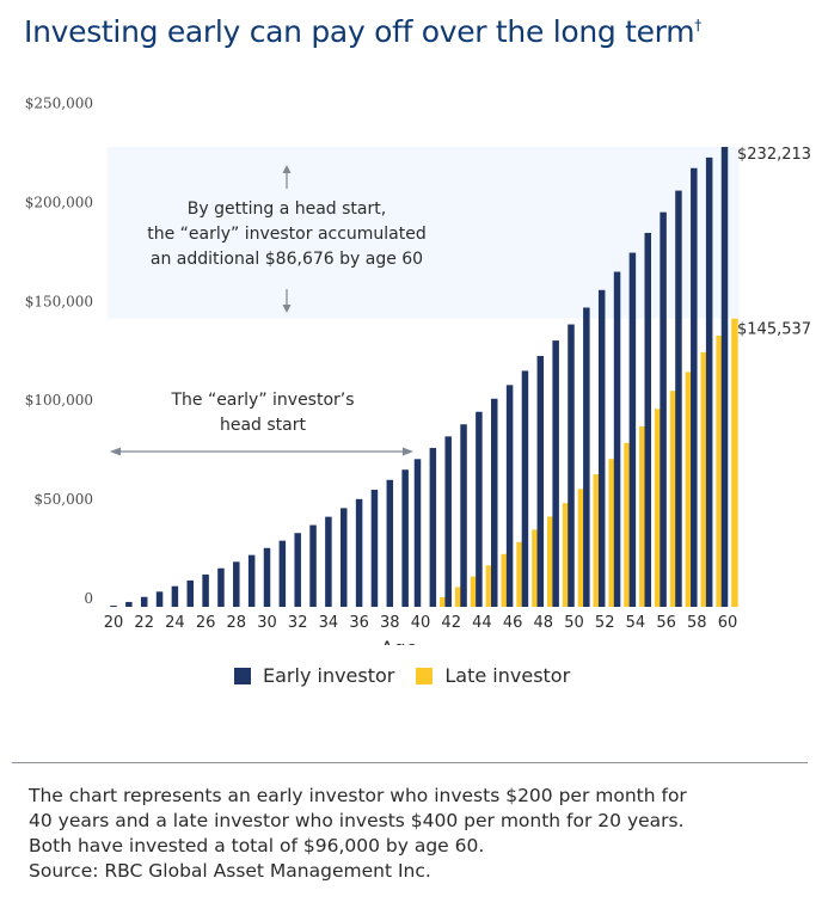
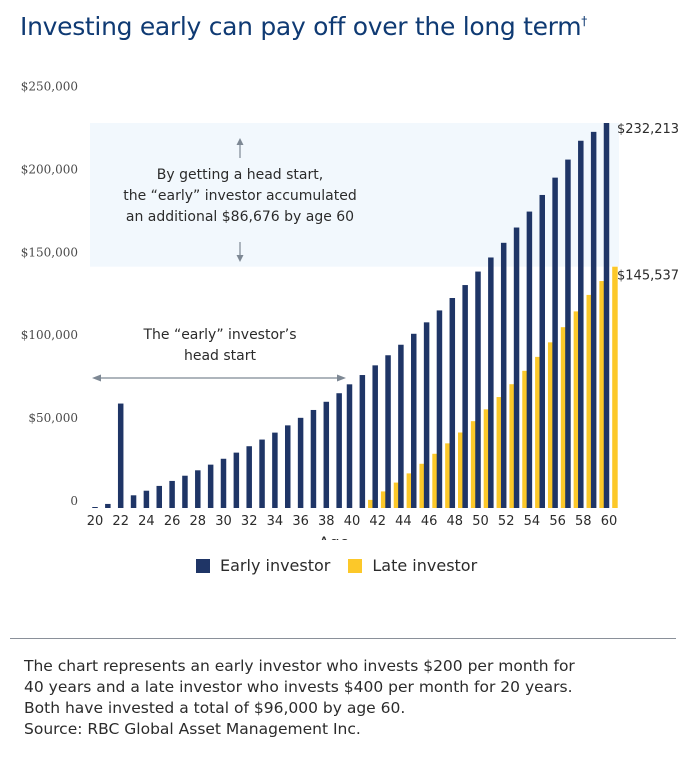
Early investor/22: $5000 -> $63000
